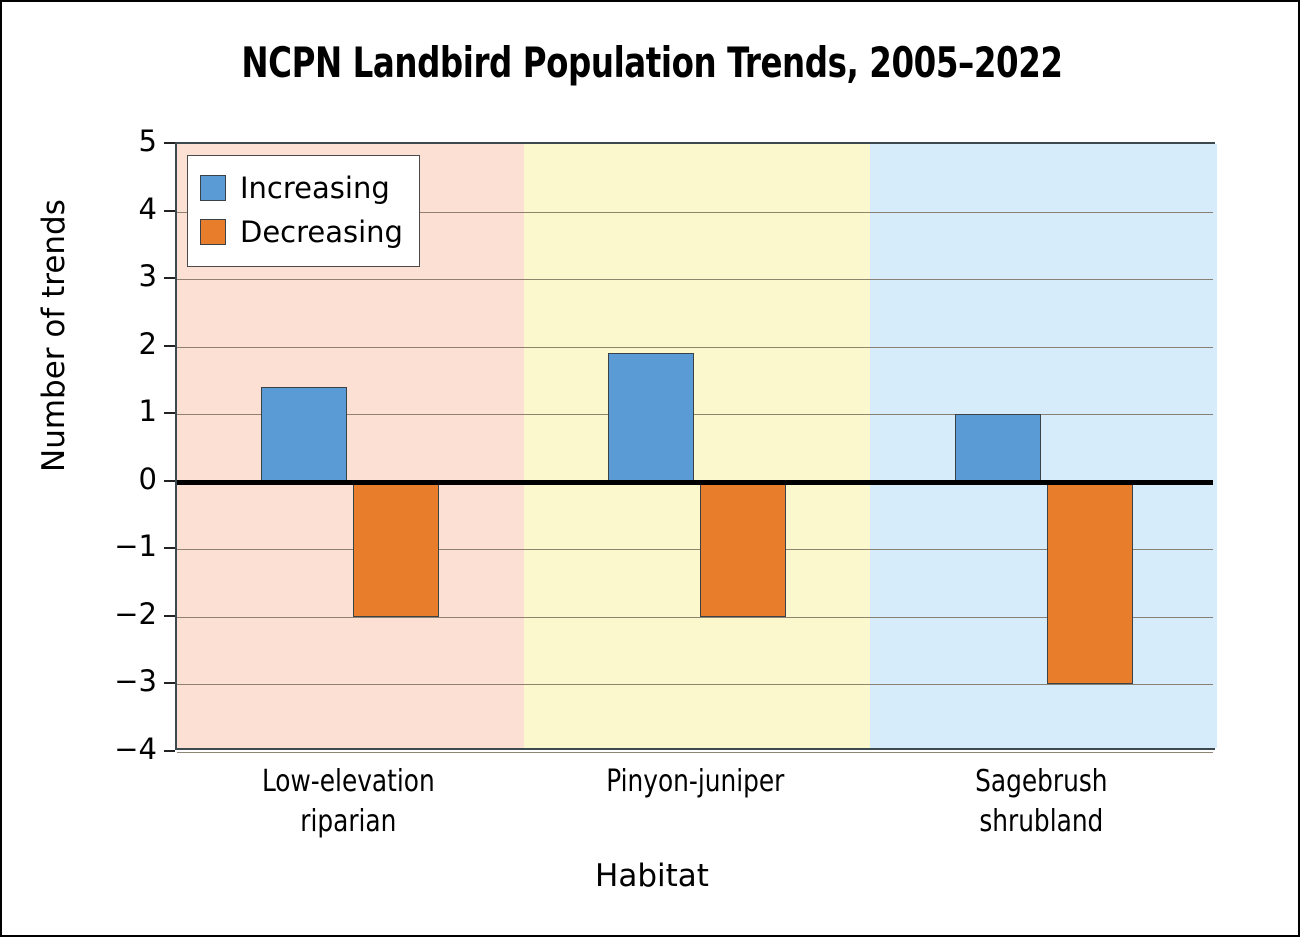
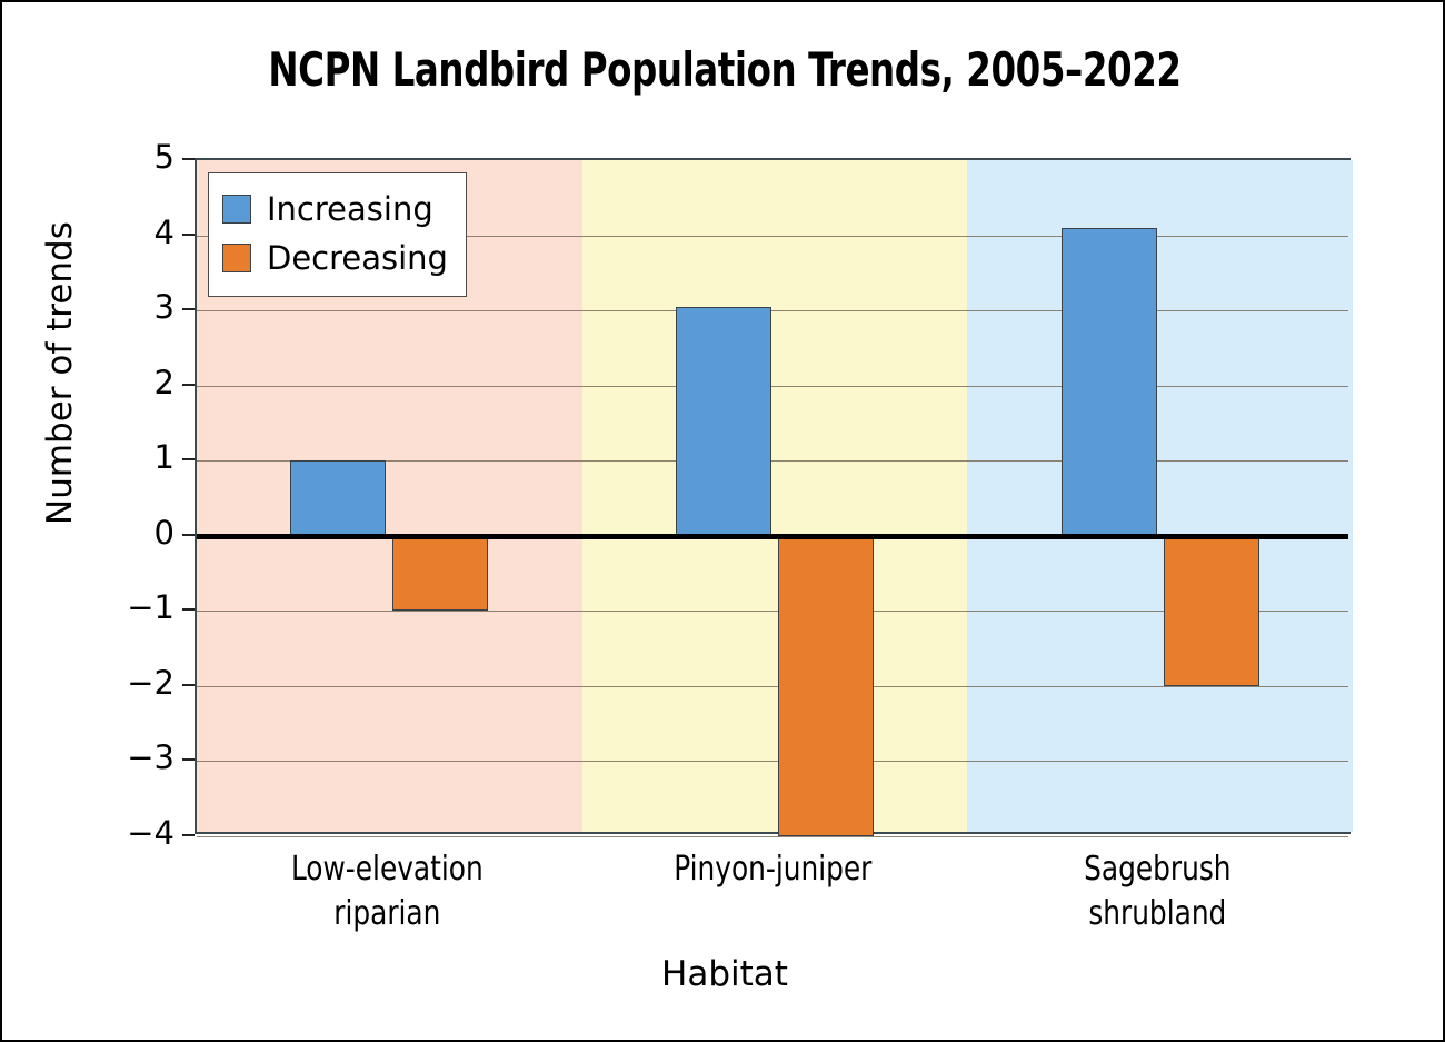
Increasing/Low-elevation riparian: 1.4 -> 1.0
Decreasing/Low-elevation riparian: -2 -> -1
Increasing/Pinyon-juniper: 1.9 -> 3.0
Decreasing/Pinyon-juniper: -2 -> -4
Increasing/Sagebrush shrubland: 1.0 -> 4.1
Decreasing/Sagebrush shrubland: -3 -> -2
